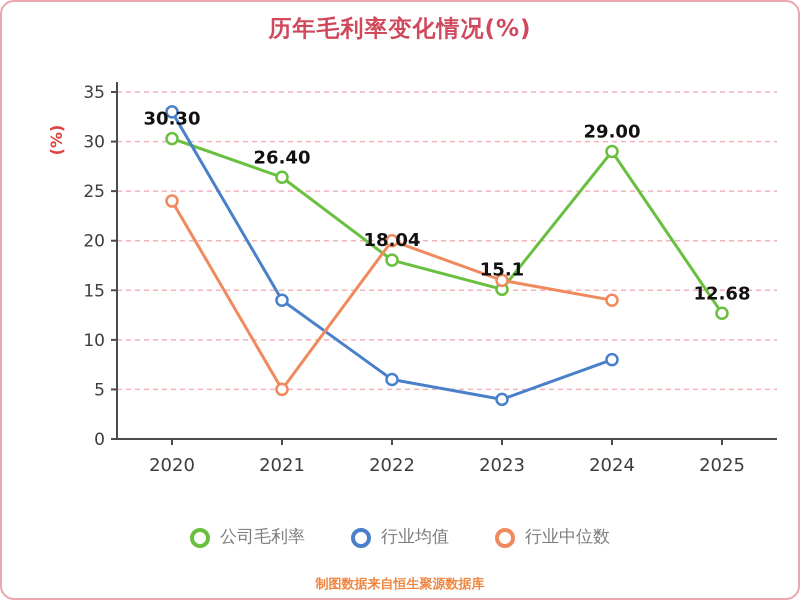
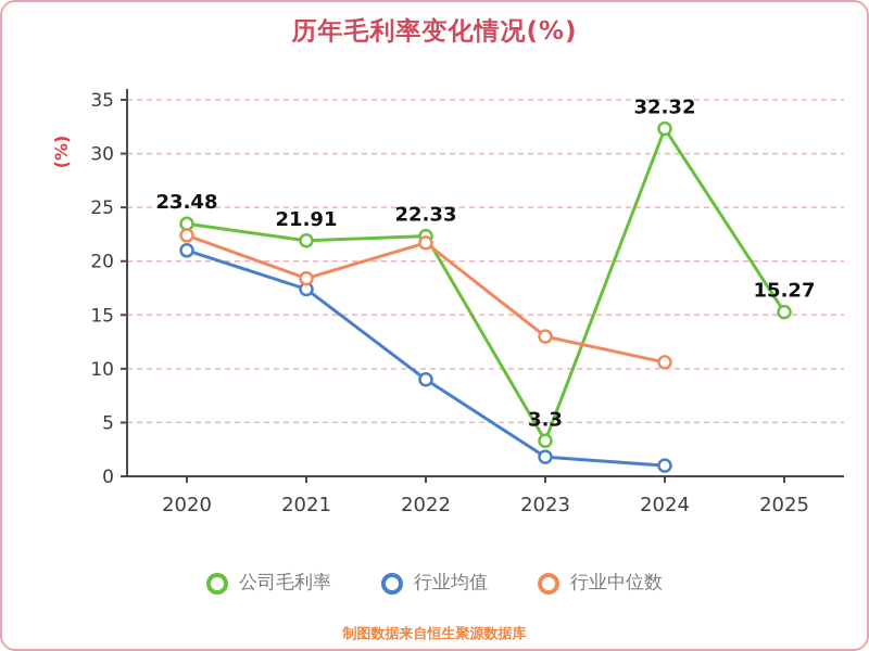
公司毛利率/2020: 30.30 -> 23.48
行业均值/2020: 33 -> 21
行业中位数/2020: 24 -> 22
公司毛利率/2021: 26.40 -> 21.91
行业均值/2021: 14 -> 17
行业中位数/2021: 5 -> 18
公司毛利率/2022: 18.04 -> 22.33
行业均值/2022: 6 -> 9
行业中位数/2022: 20 -> 22
公司毛利率/2023: 15.1 -> 3.3
行业均值/2023: 4 -> 2
行业中位数/2023: 16 -> 13
公司毛利率/2024: 29.00 -> 32.32
行业均值/2024: 8 -> 1
行业中位数/2024: 14 -> 11
公司毛利率/2025: 12.68 -> 15.27
